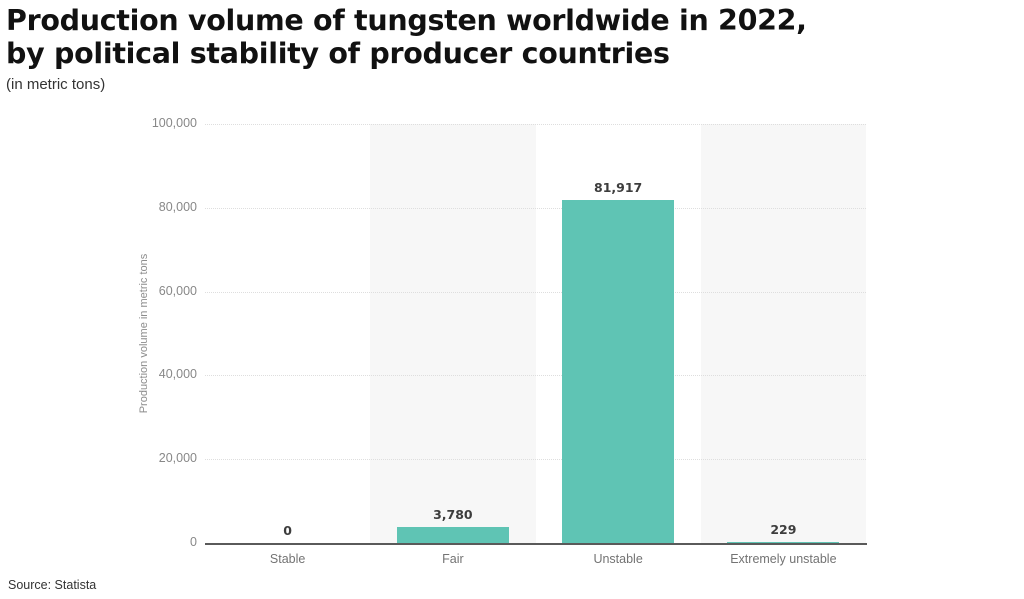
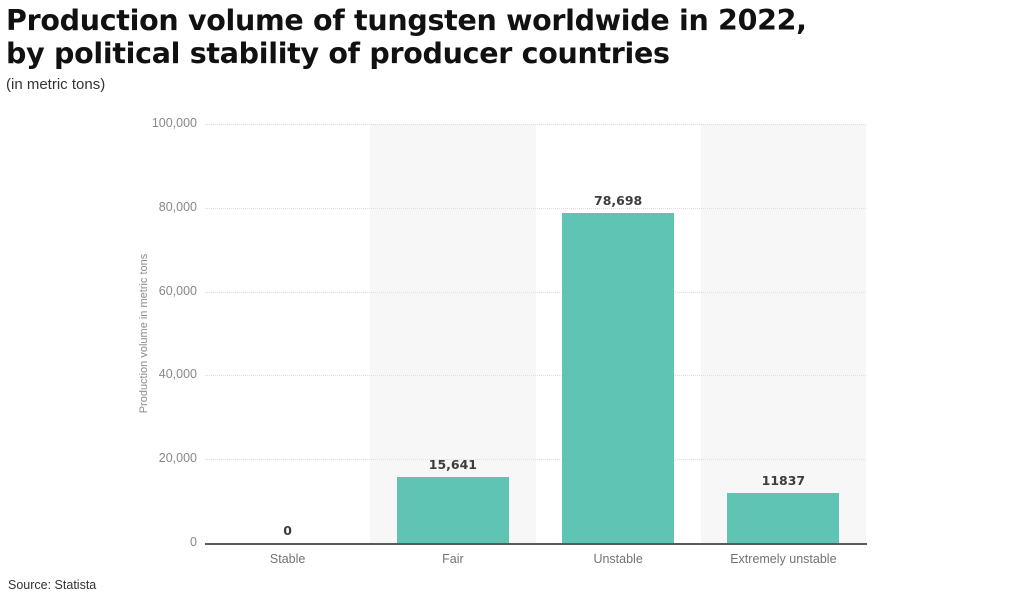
Fair: 3,780 -> 15,641
Unstable: 81,917 -> 78,698
Extremely unstable: 229 -> 11837
